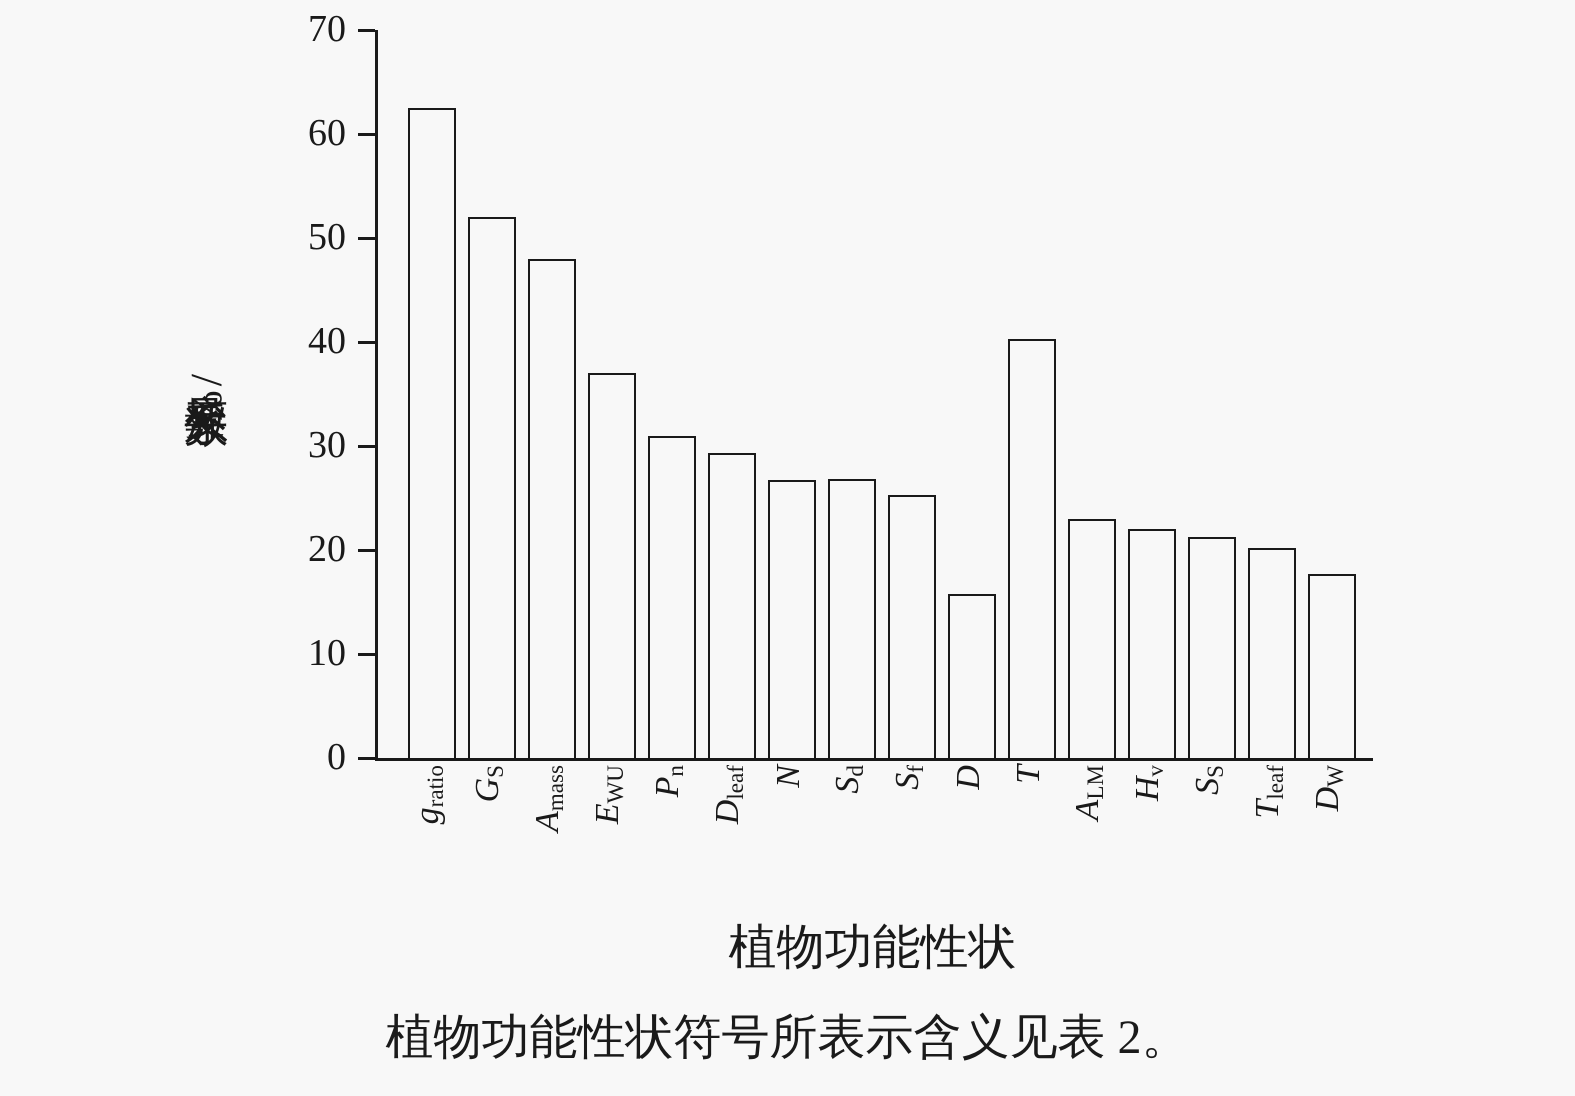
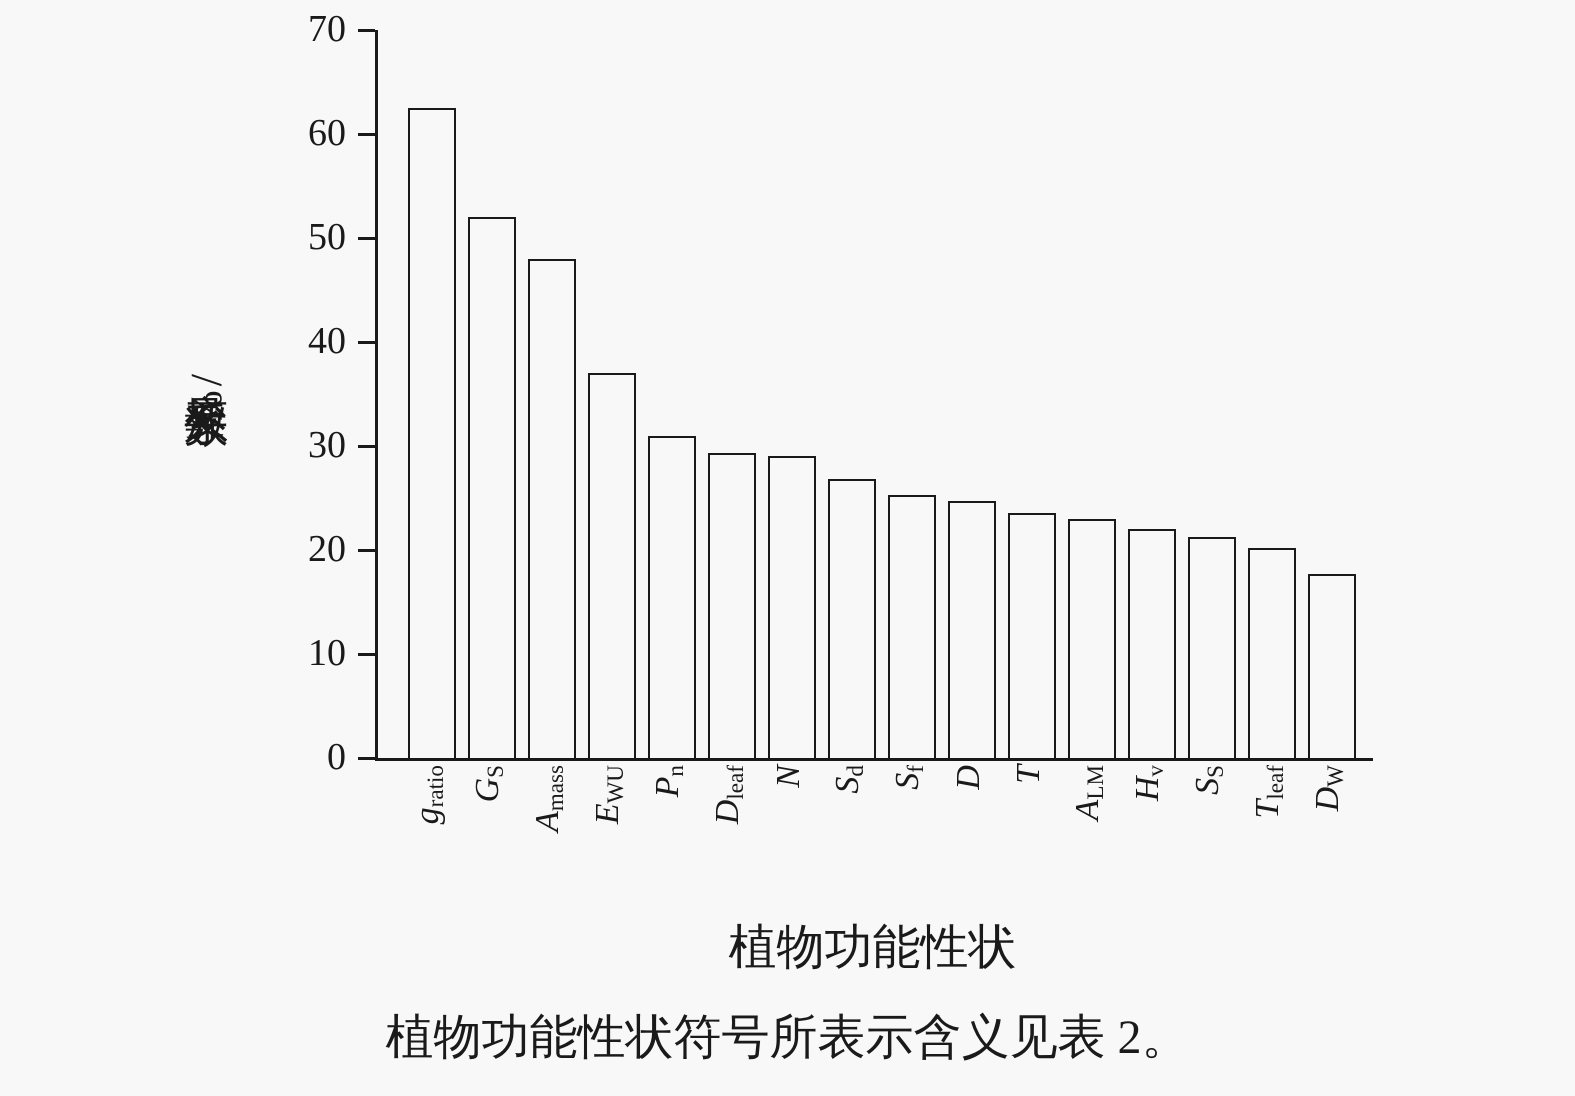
N: 26.7 -> 29.0
D: 15.8 -> 24.7
T: 40.3 -> 23.6
